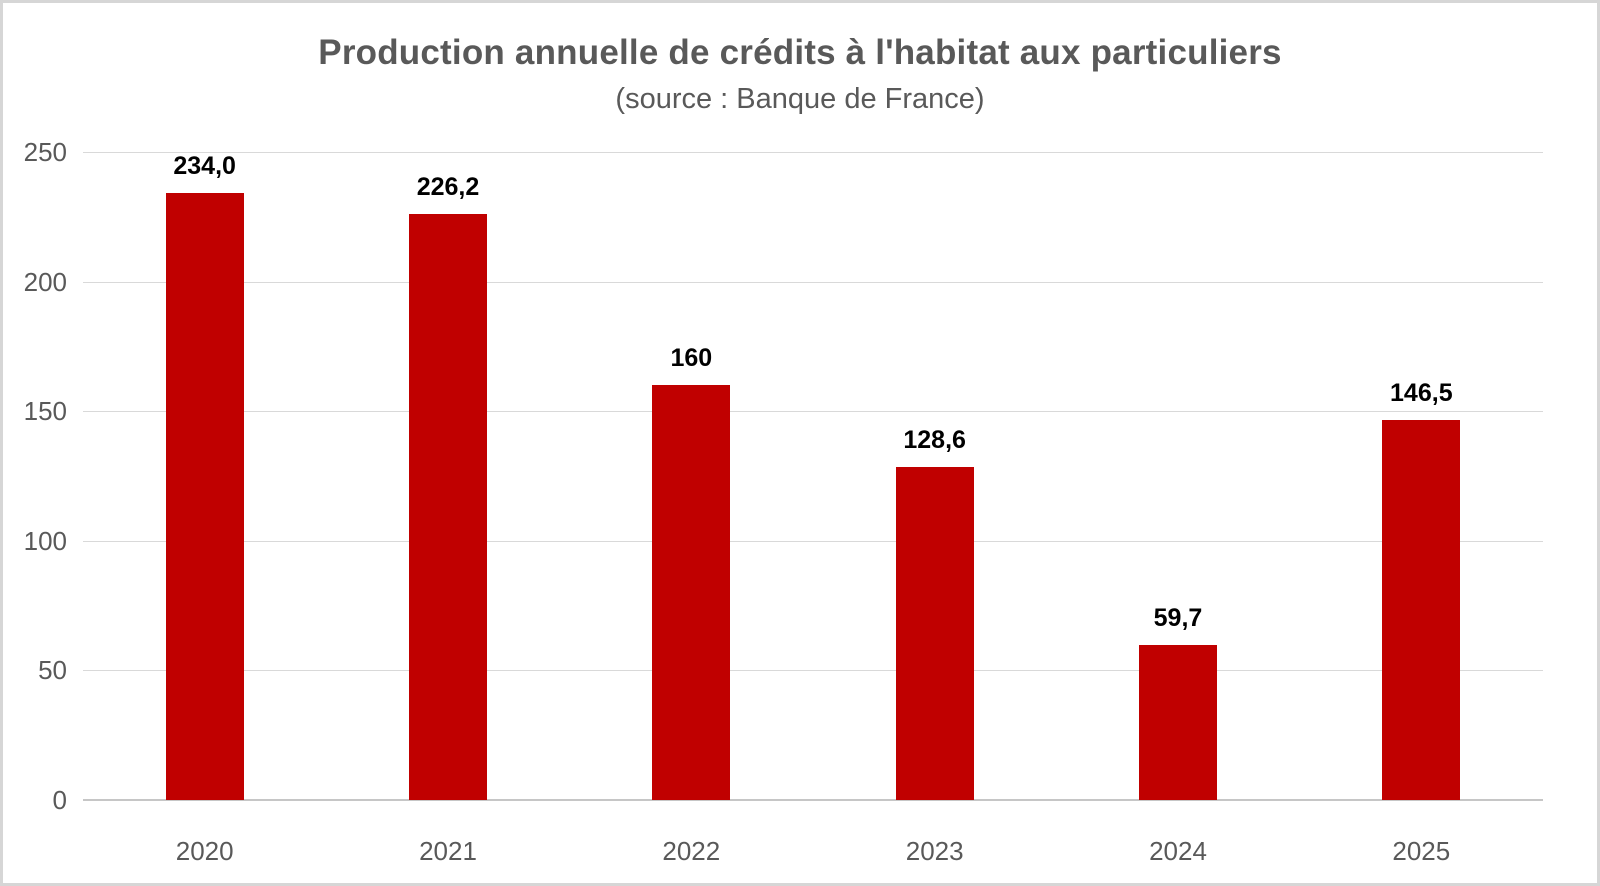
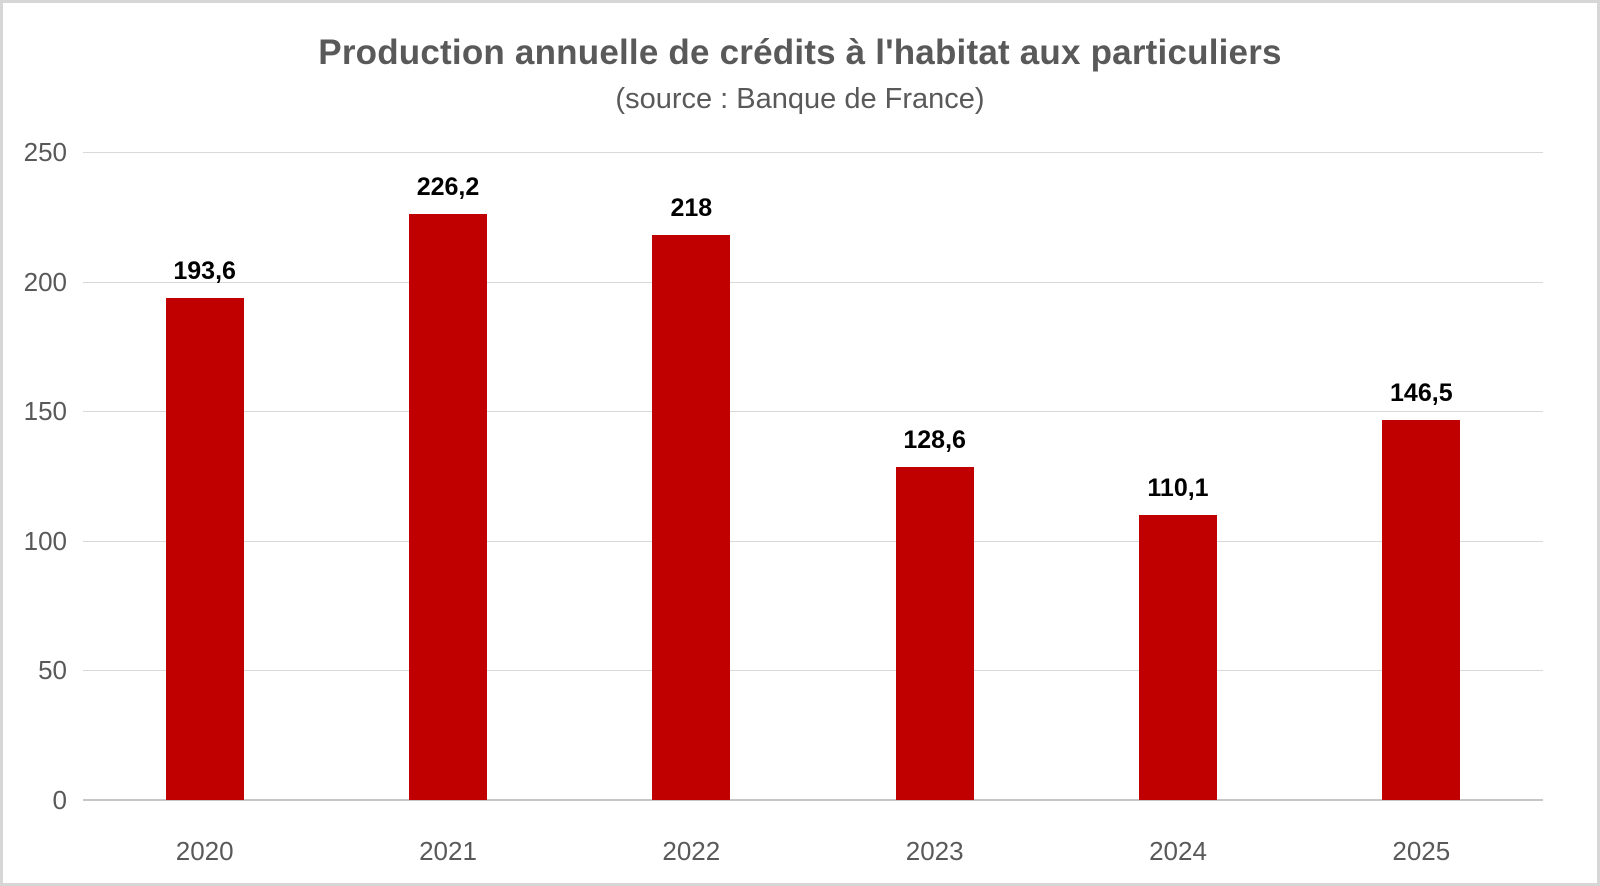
2020: 234,0 -> 193,6
2022: 160 -> 218
2024: 59,7 -> 110,1
